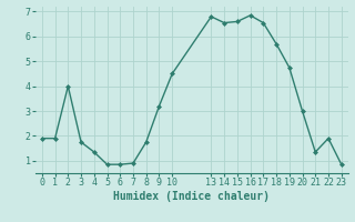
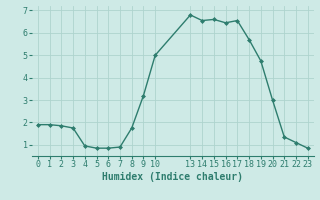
2: 4.00 -> 1.85
4: 1.35 -> 0.95
10: 4.50 -> 5.00
16: 6.85 -> 6.45
22: 1.90 -> 1.10
